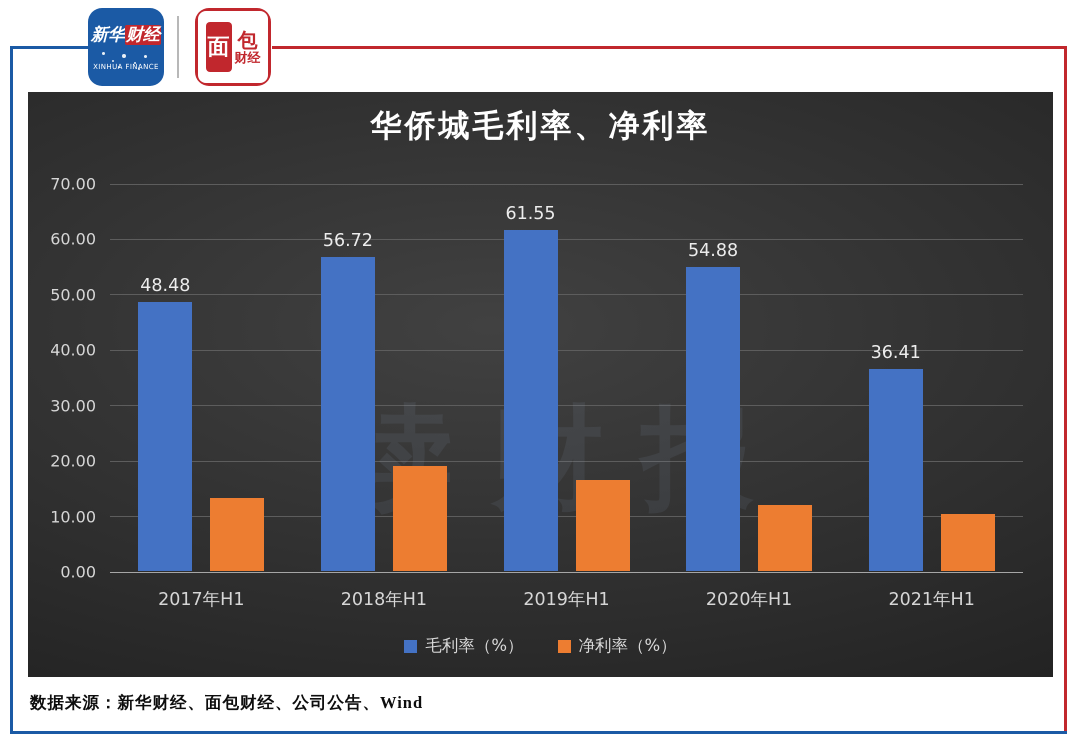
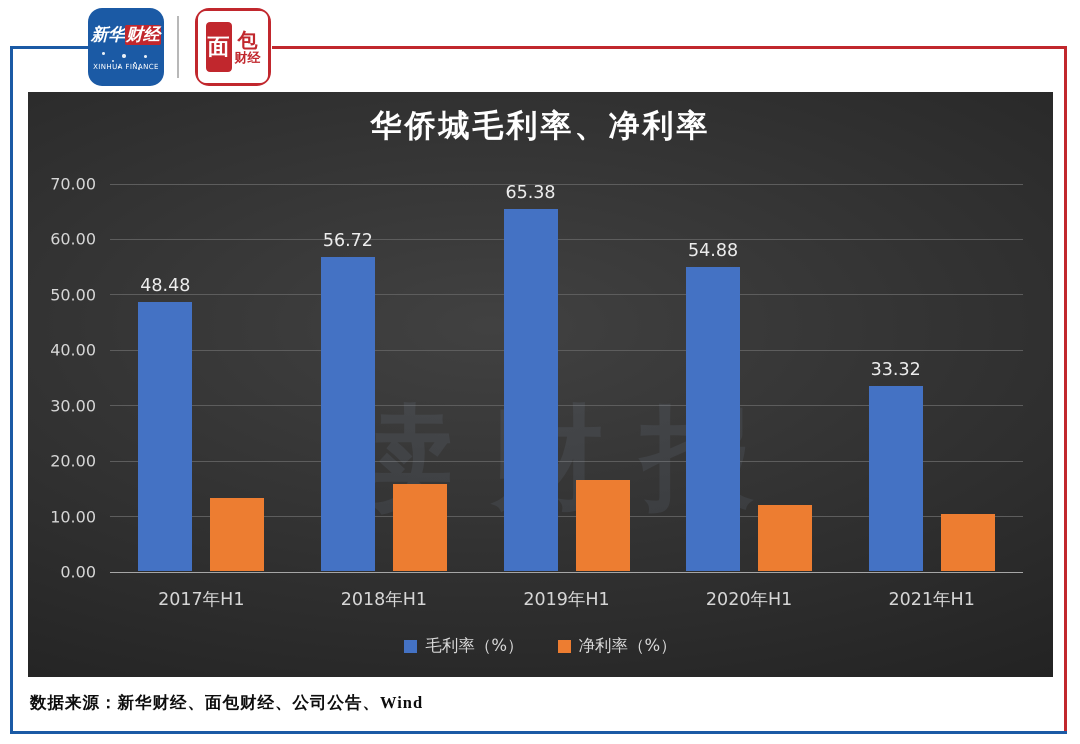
净利率（%）/2018年H1: 19 -> 16
毛利率（%）/2019年H1: 61.55 -> 65.38
毛利率（%）/2021年H1: 36.41 -> 33.32
